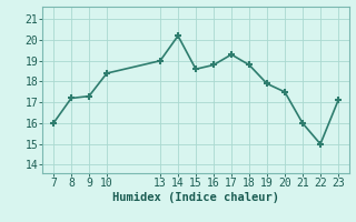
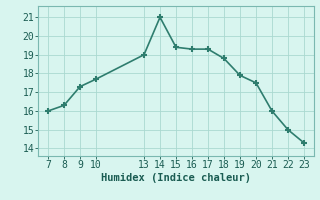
8: 17.2 -> 16.3
10: 18.4 -> 17.7
14: 20.2 -> 21.0
15: 18.6 -> 19.4
16: 18.8 -> 19.3
23: 17.1 -> 14.3
